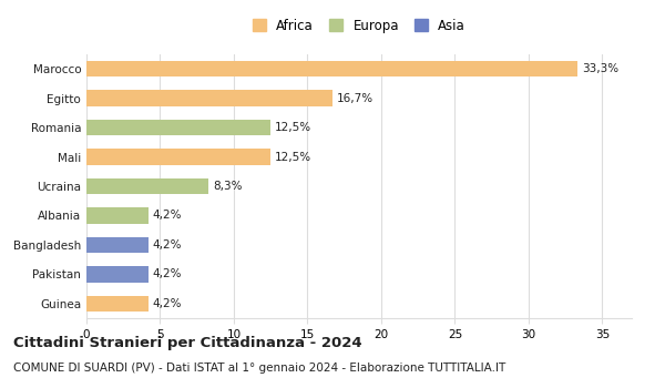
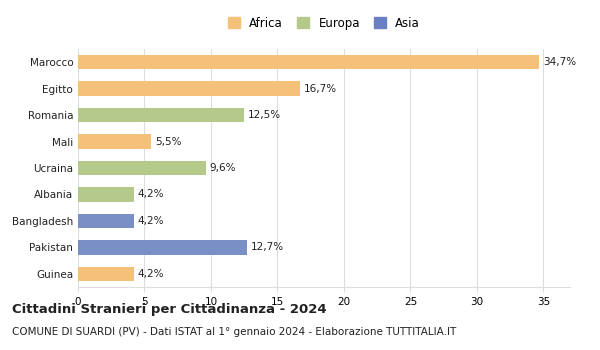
Marocco: 33,3% -> 34,7%
Mali: 12,5% -> 5,5%
Ucraina: 8,3% -> 9,6%
Pakistan: 4,2% -> 12,7%
